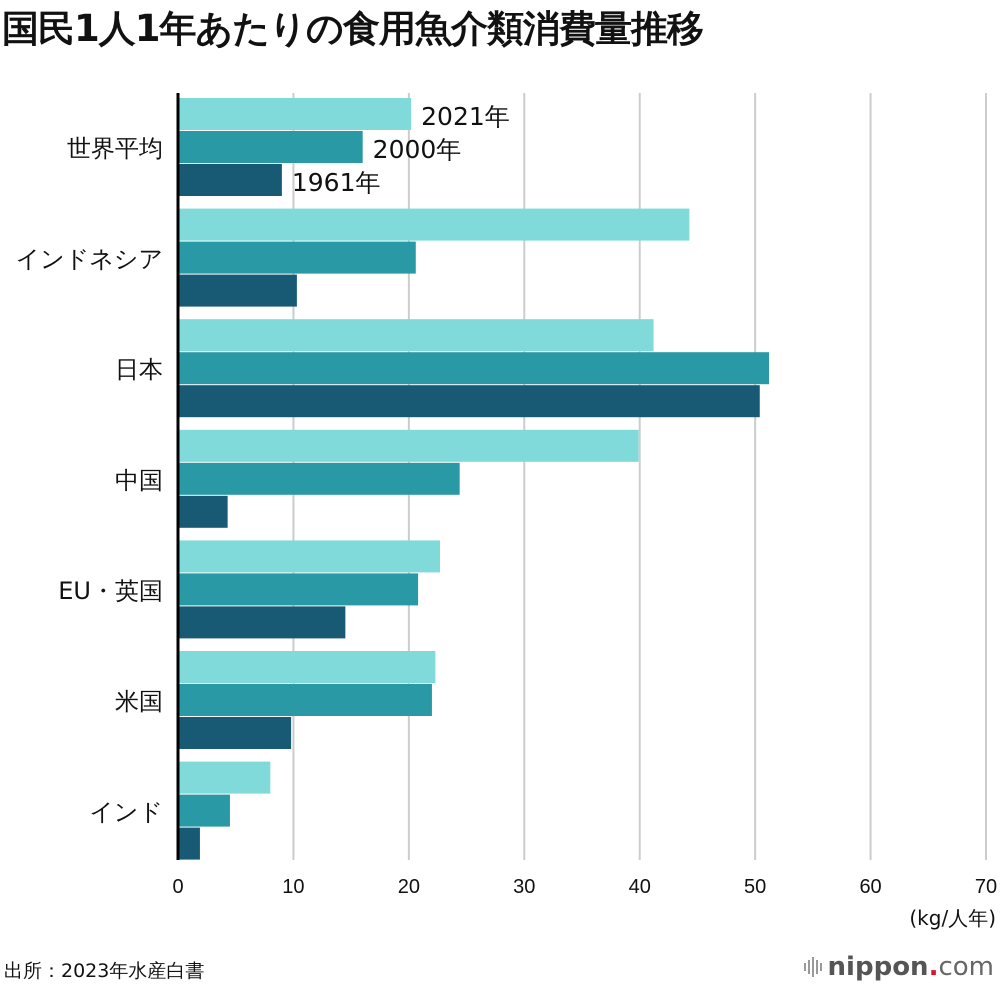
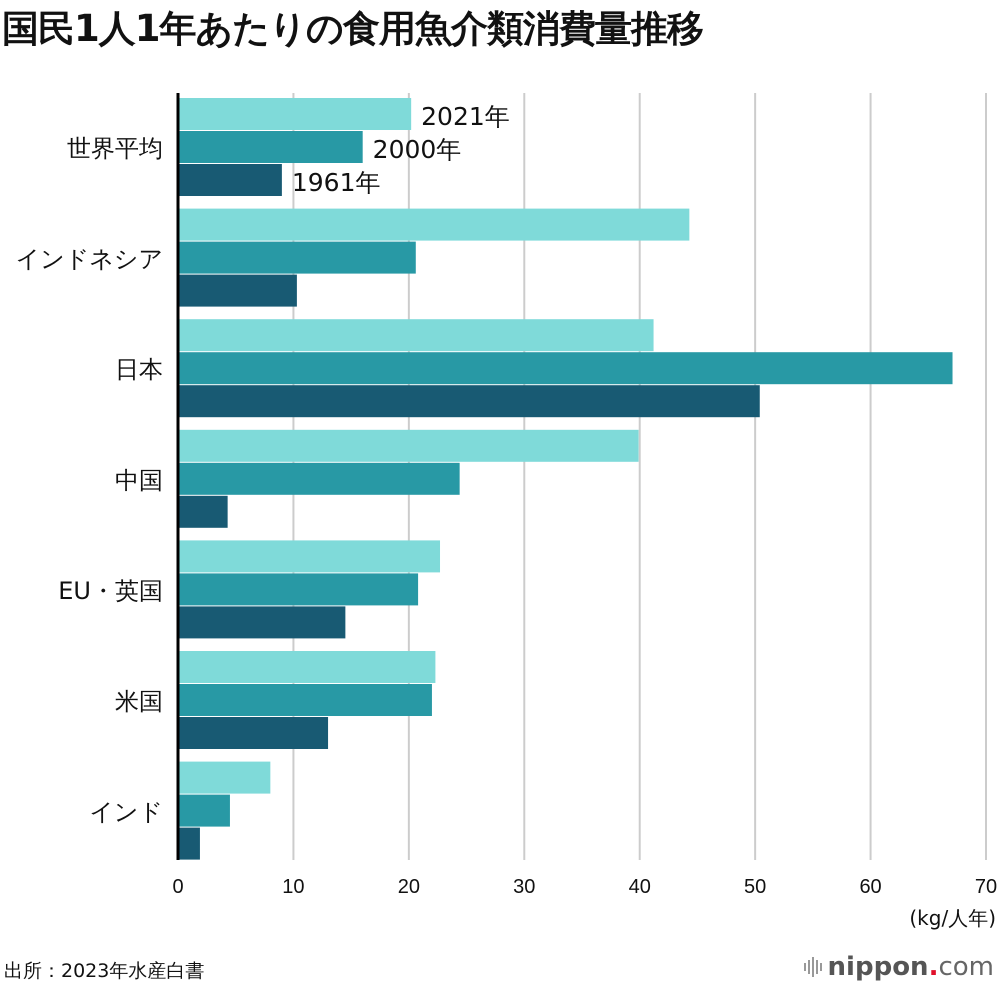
2000年/日本: 51.2 -> 67.1
1961年/米国: 9.8 -> 13.0
